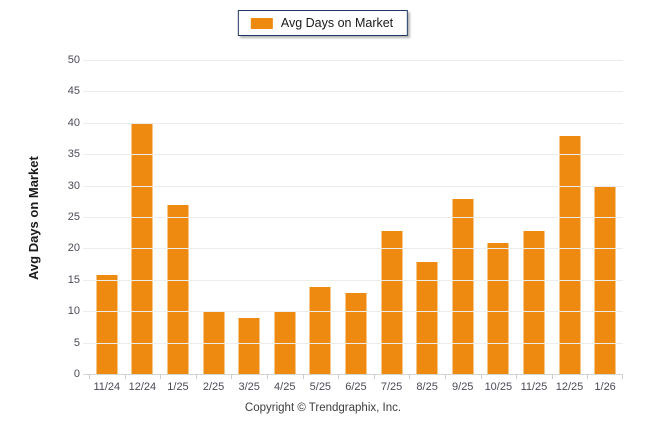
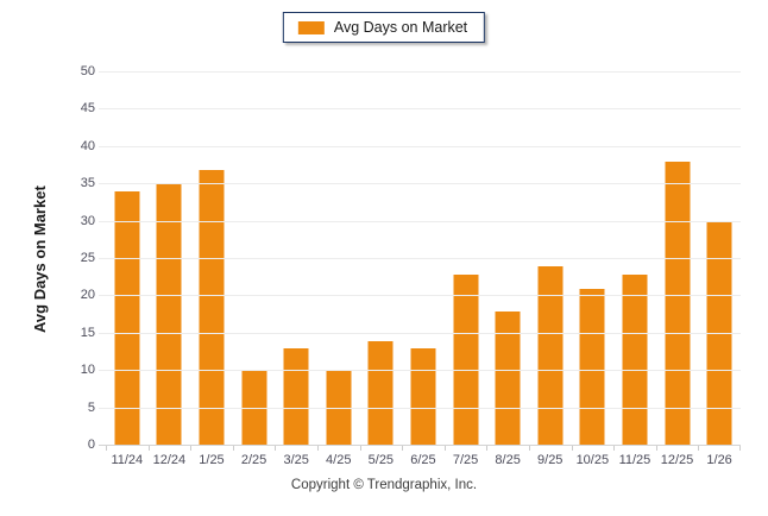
11/24: 16 -> 34
12/24: 40 -> 35
1/25: 27 -> 37
3/25: 9 -> 13
9/25: 28 -> 24
